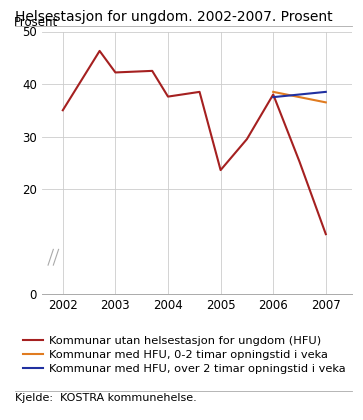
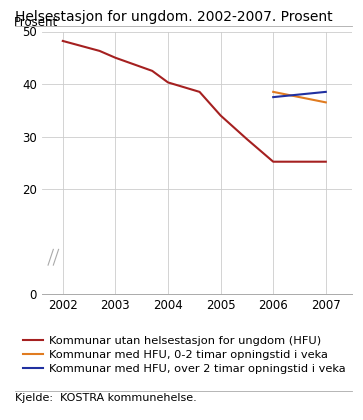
2002: 35.0 -> 48.2
2003: 42.2 -> 45.0
2004: 37.6 -> 40.3
2005: 23.6 -> 34.0
2006: 38.0 -> 25.2
2007: 11.4 -> 25.2
